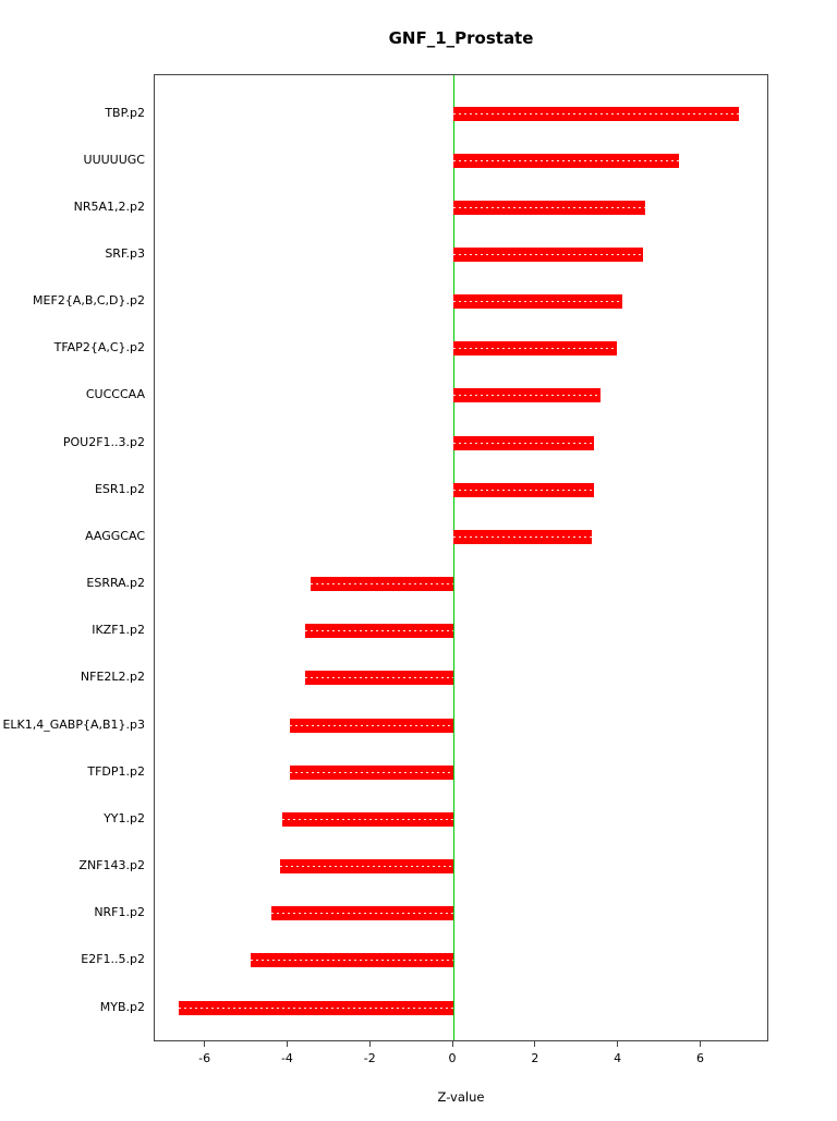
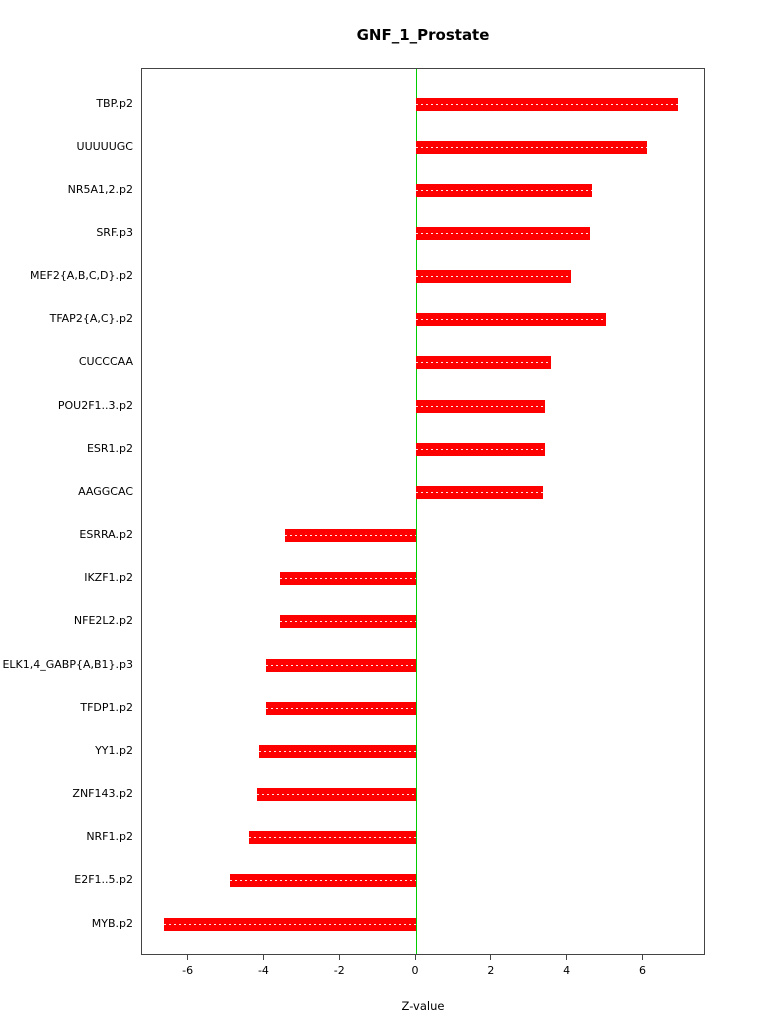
UUUUUGC: 5.5 -> 6.1
TFAP2{A,C}.p2: 4.0 -> 5.0
